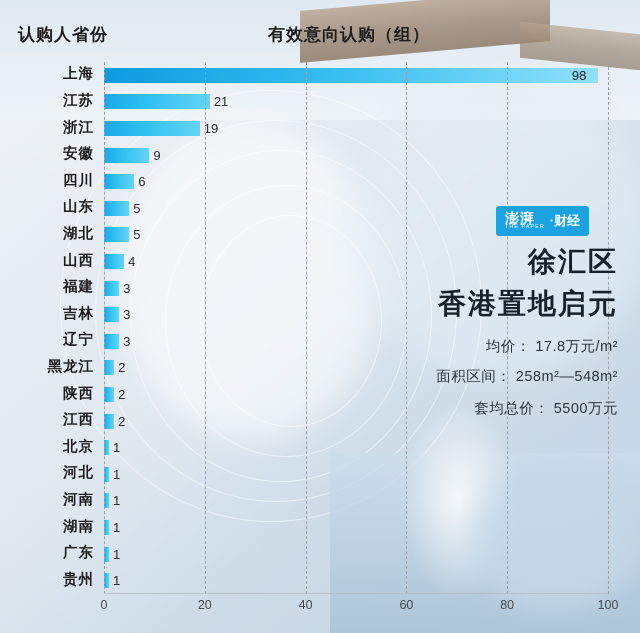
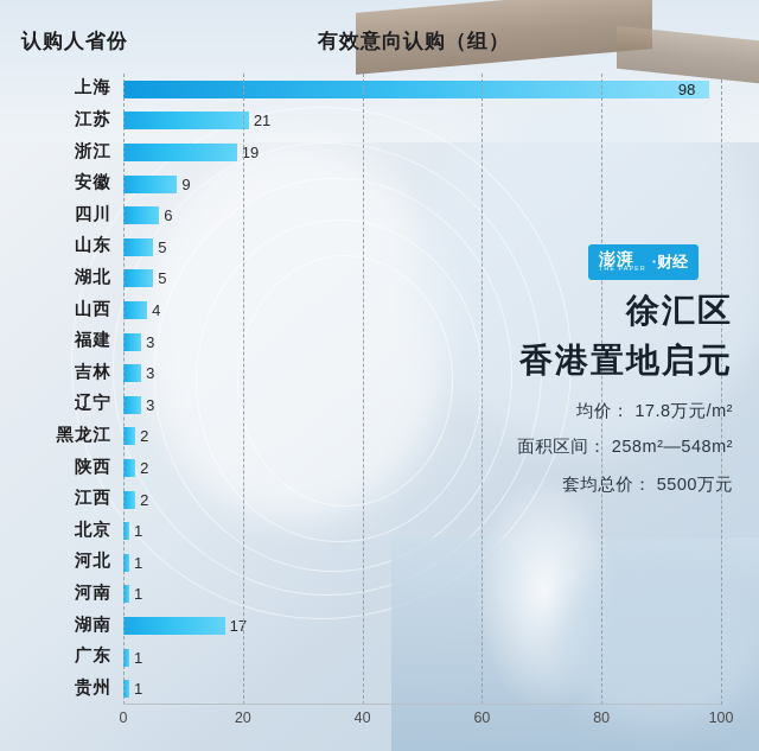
湖南: 1 -> 17
